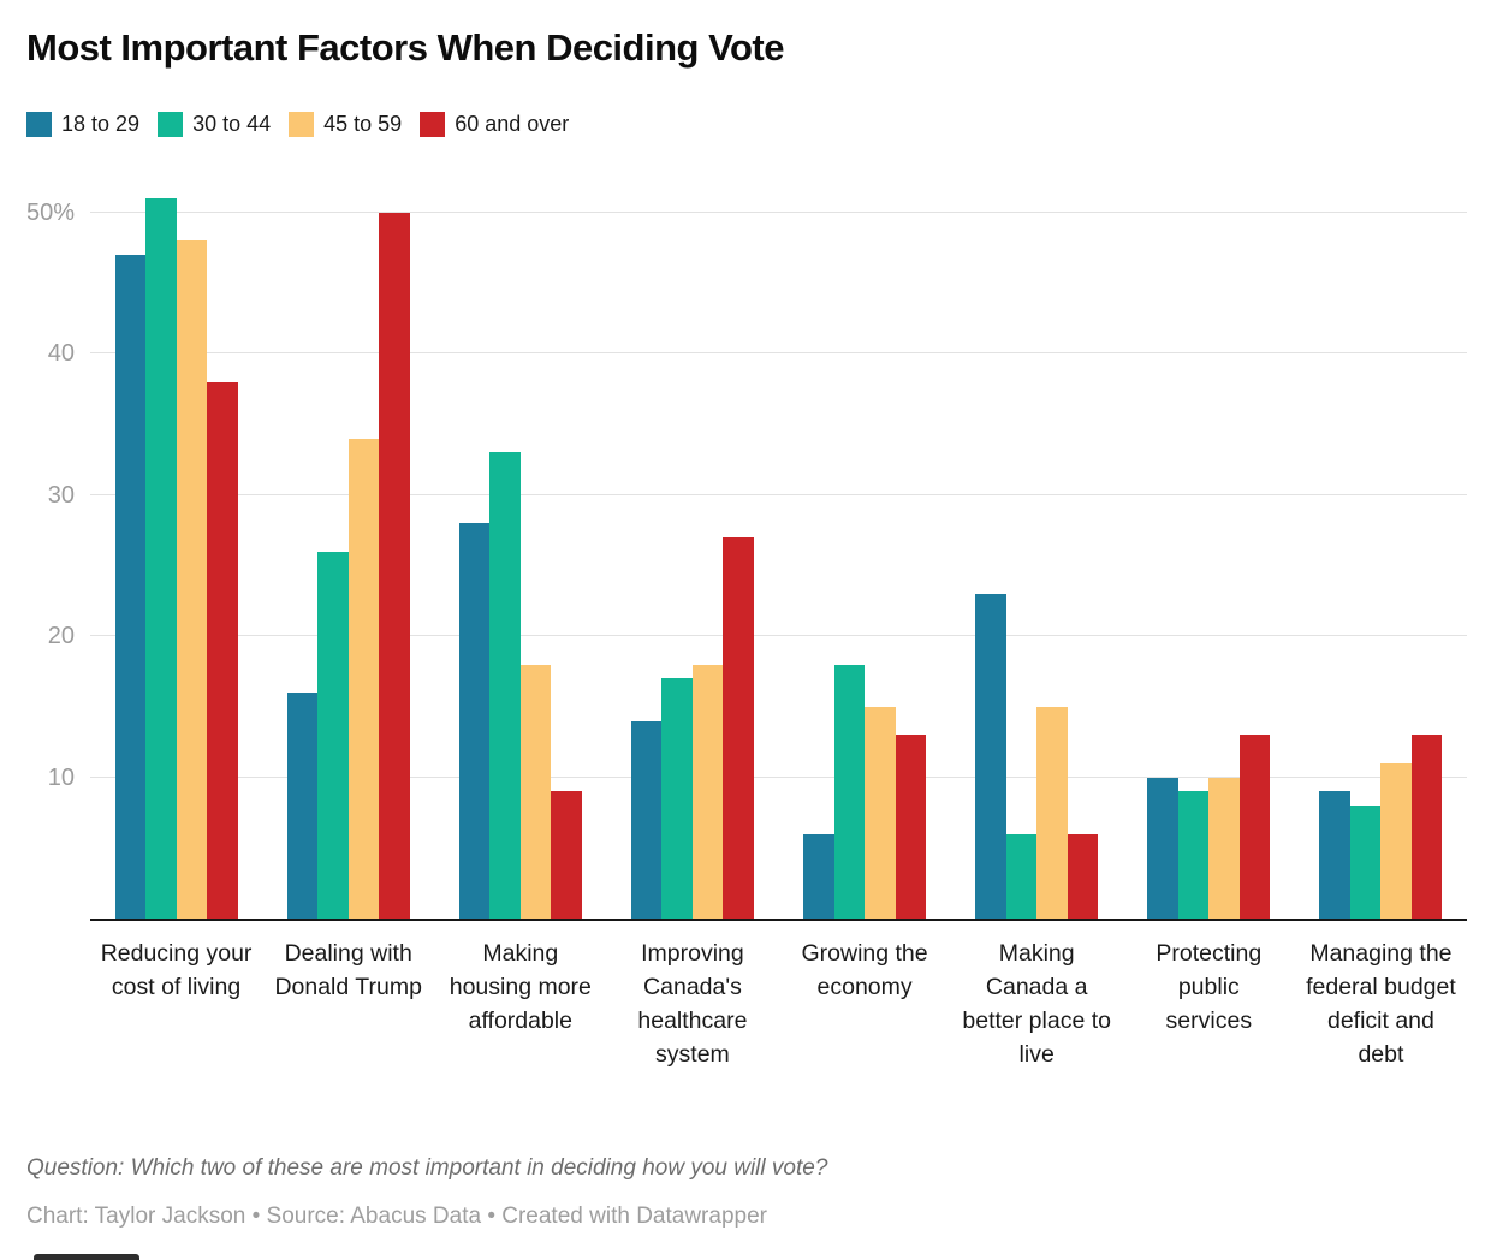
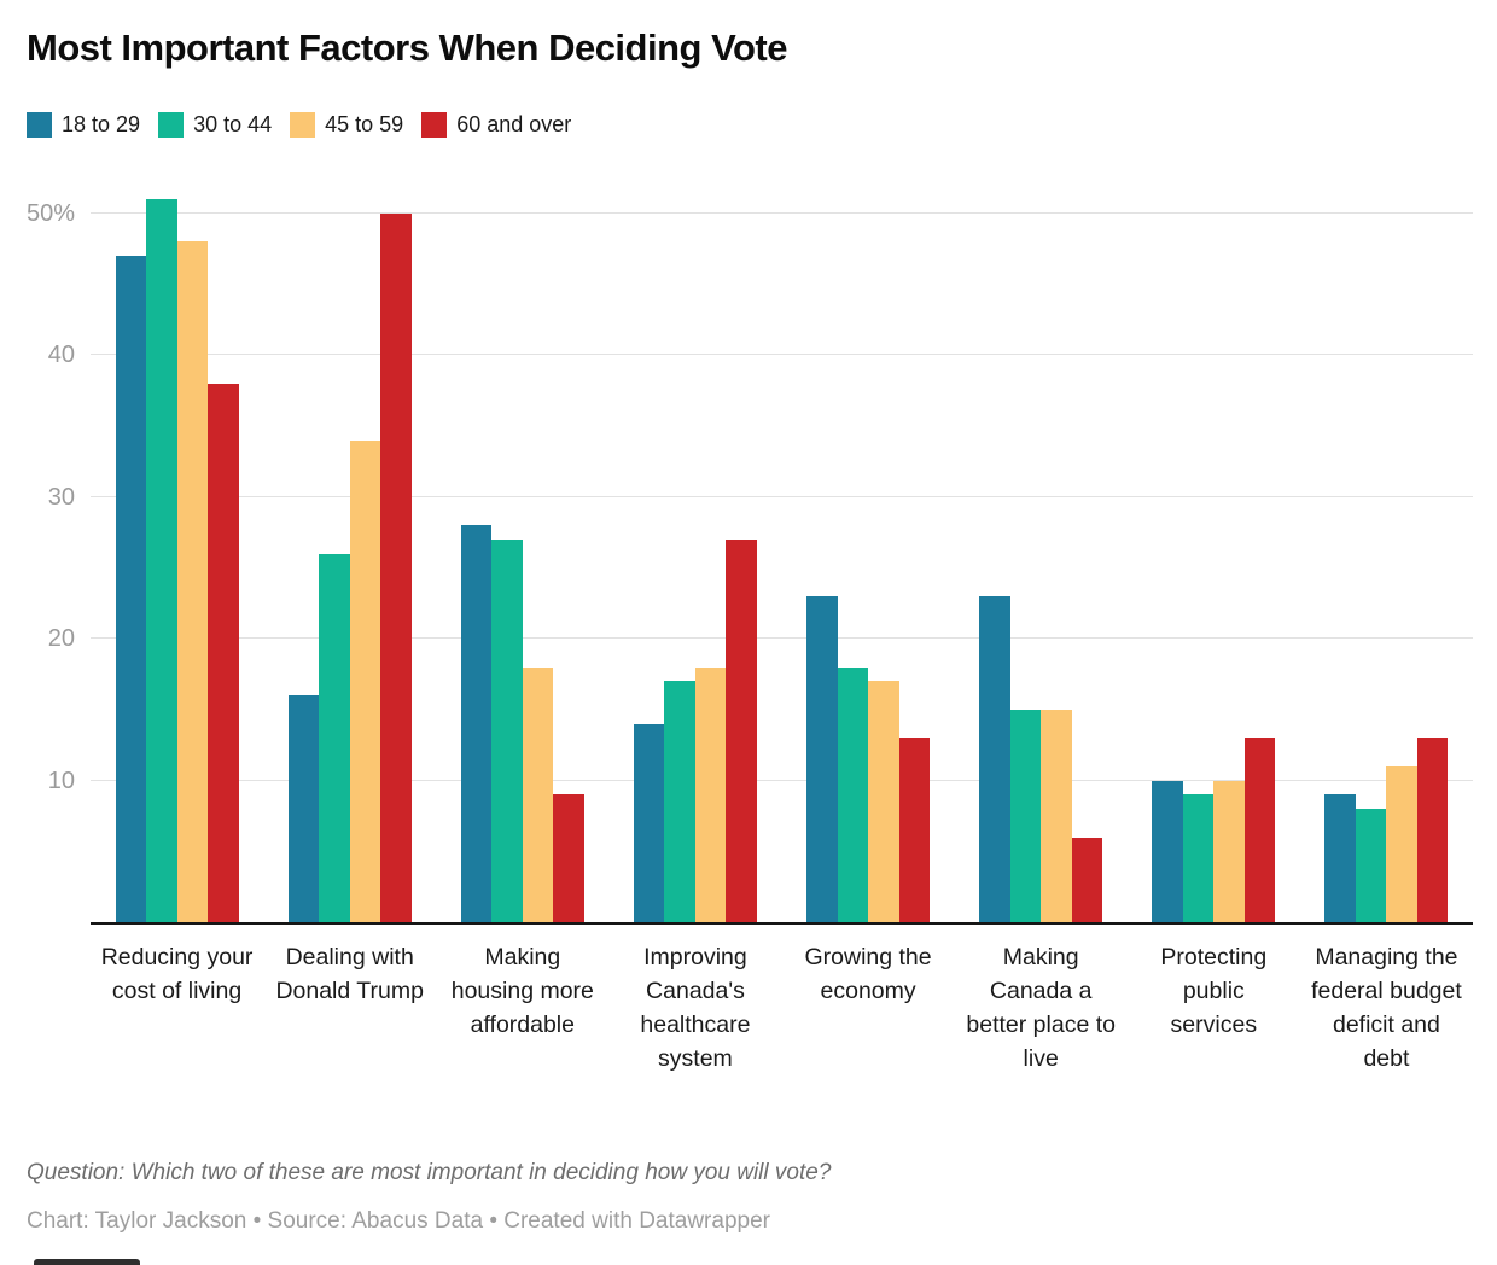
30 to 44/Making housing more affordable: 33% -> 27%
18 to 29/Growing the economy: 6% -> 23%
45 to 59/Growing the economy: 15% -> 17%
30 to 44/Making Canada a better place to live: 6% -> 15%
